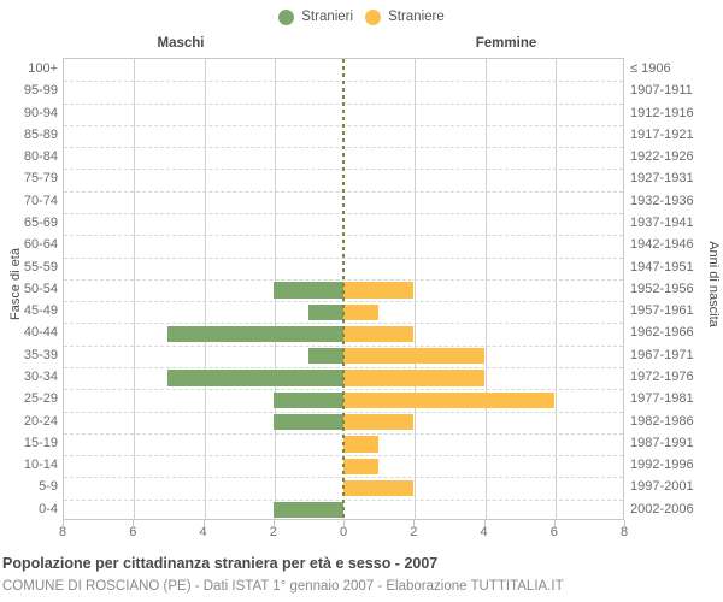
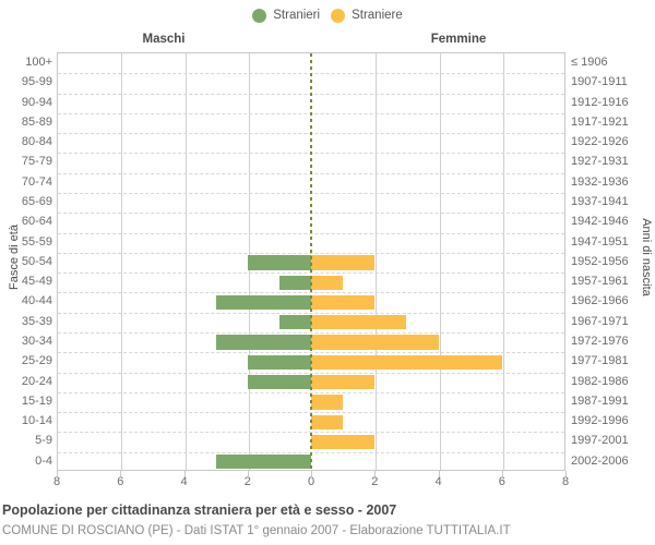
Stranieri/40-44: 5 -> 3
Straniere/35-39: 4 -> 3
Stranieri/30-34: 5 -> 3
Stranieri/0-4: 2 -> 3
